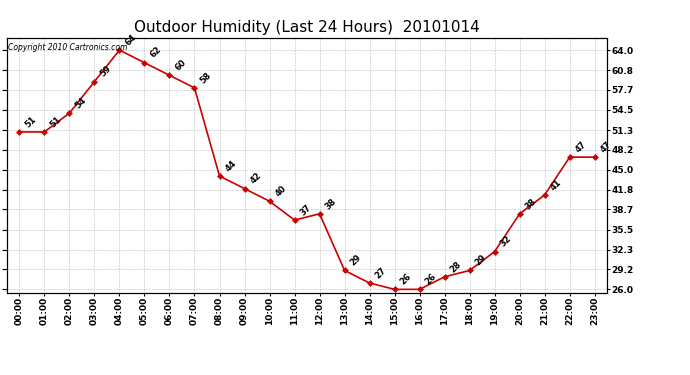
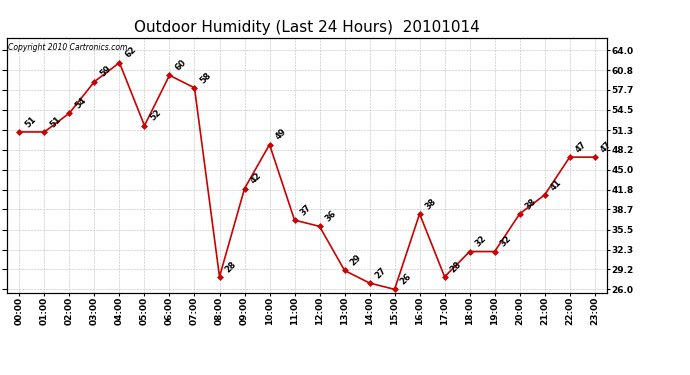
04:00: 64 -> 62
05:00: 62 -> 52
08:00: 44 -> 28
10:00: 40 -> 49
12:00: 38 -> 36
16:00: 26 -> 38
18:00: 29 -> 32
